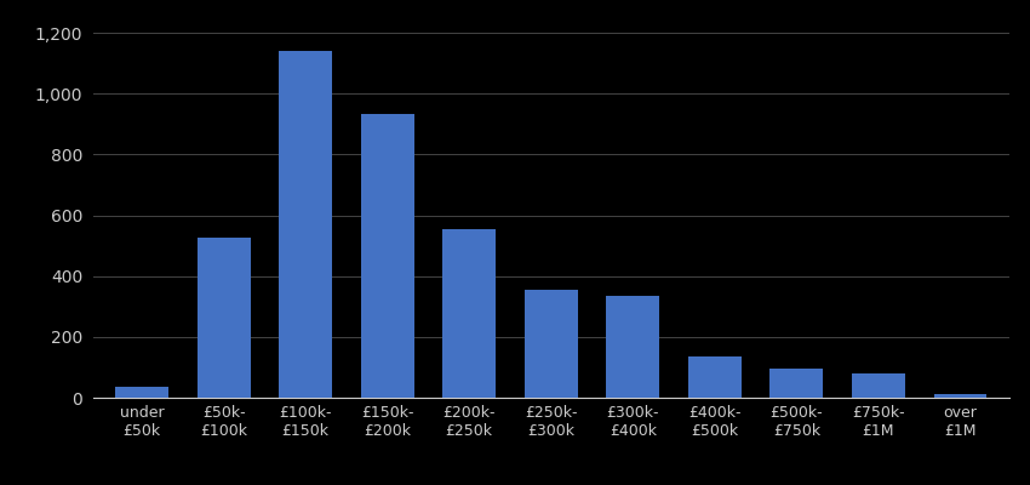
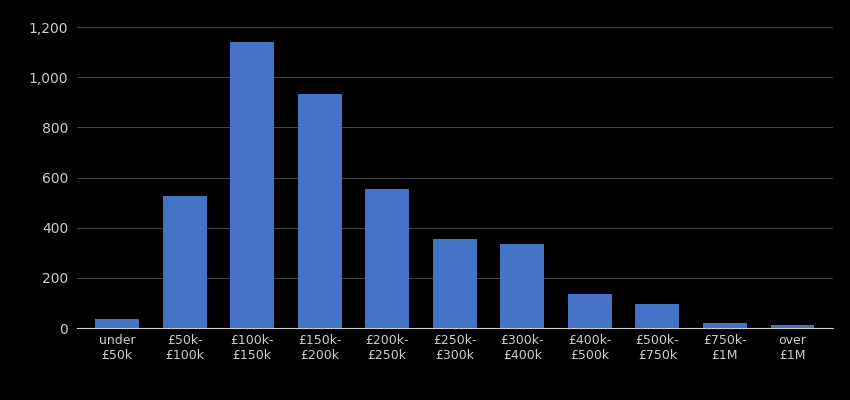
£750k- £1M: 80 -> 20
